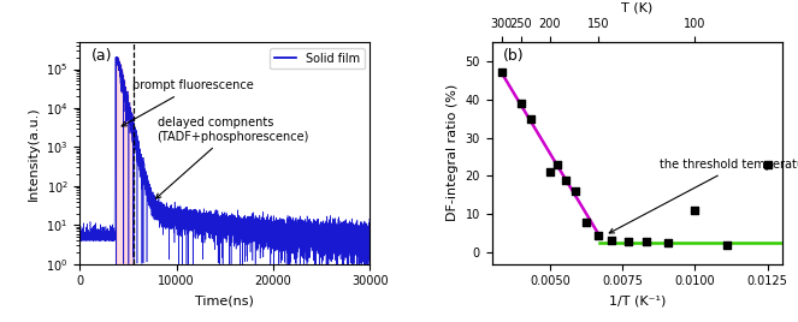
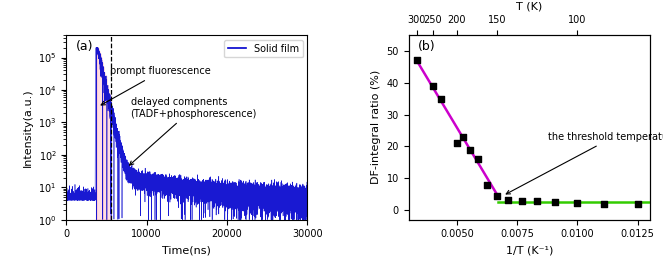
0.0100: 11.0 -> 2.3
0.0125: 23.0 -> 2.0
